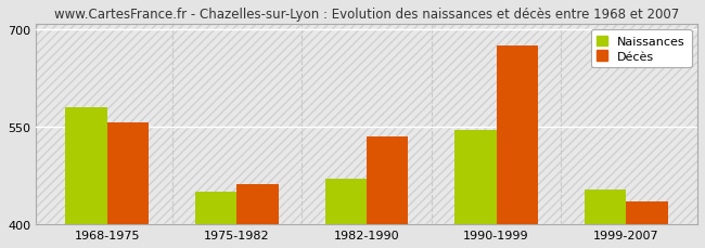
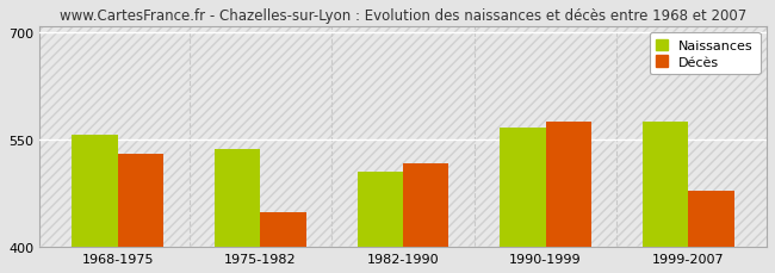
Naissances/1968-1975: 580 -> 558
Décès/1968-1975: 558 -> 530
Naissances/1975-1982: 450 -> 538
Décès/1975-1982: 462 -> 448
Naissances/1982-1990: 470 -> 506
Décès/1982-1990: 535 -> 518
Naissances/1990-1999: 545 -> 568
Décès/1990-1999: 675 -> 576
Naissances/1999-2007: 453 -> 576
Décès/1999-2007: 435 -> 478
